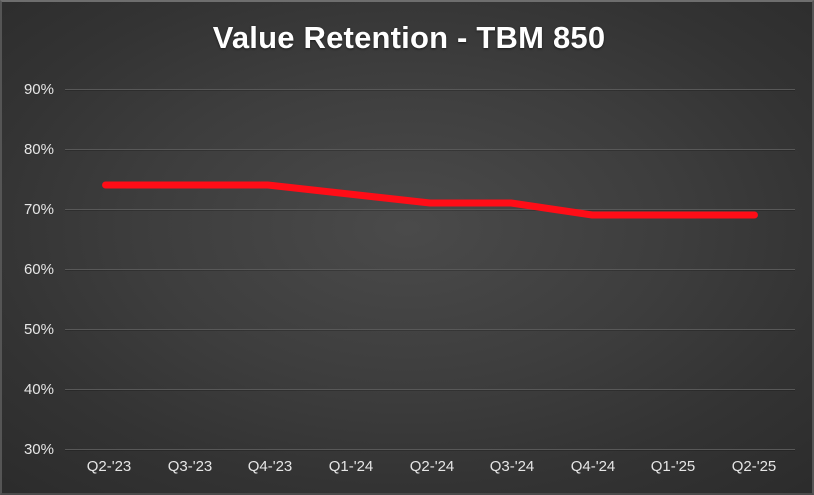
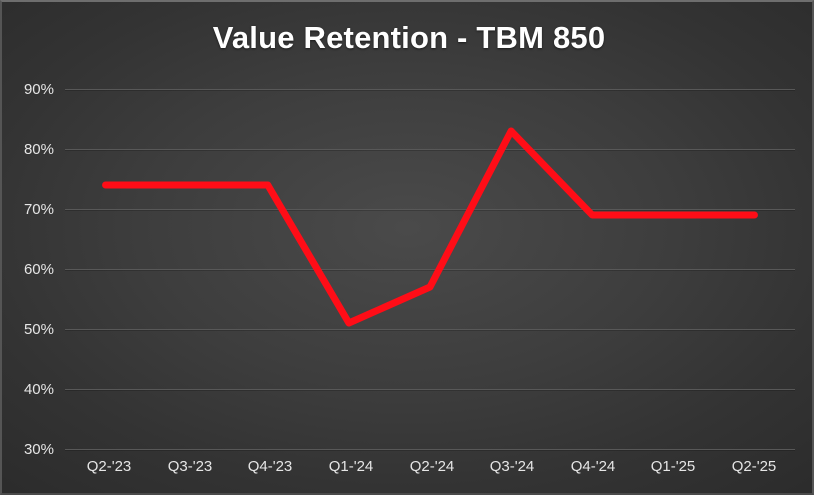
Q1-'24: 72% -> 51%
Q2-'24: 71% -> 57%
Q3-'24: 71% -> 83%
